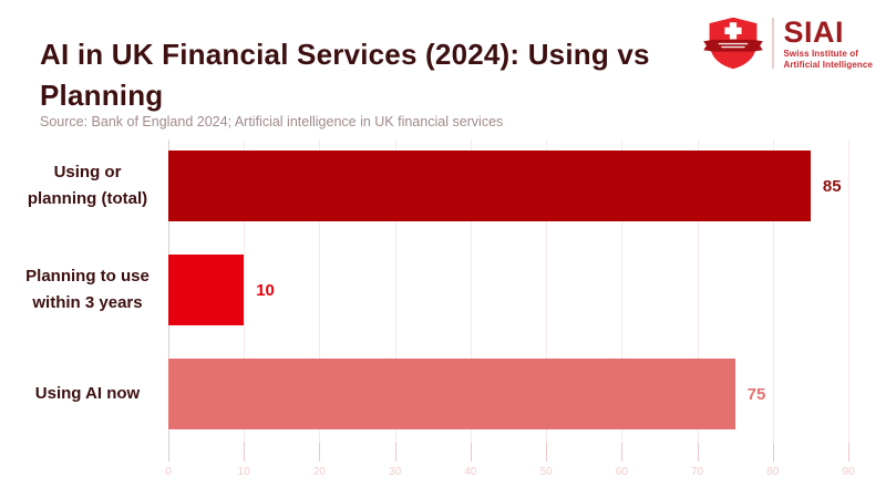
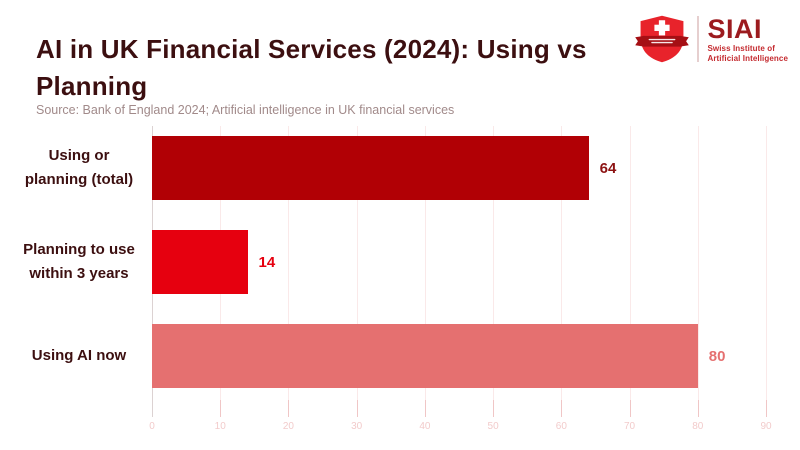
Using or planning (total): 85 -> 64
Planning to use within 3 years: 10 -> 14
Using AI now: 75 -> 80
